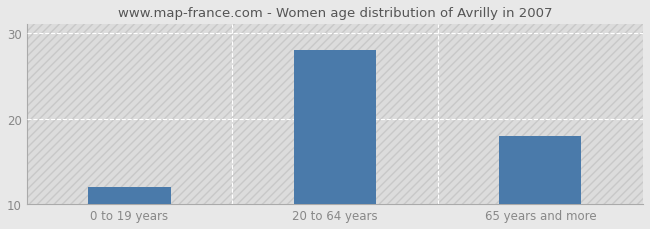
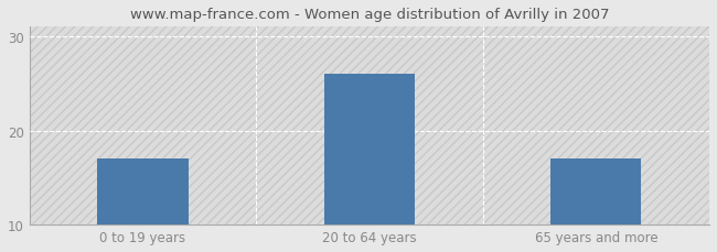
0 to 19 years: 12 -> 17
20 to 64 years: 28 -> 26
65 years and more: 18 -> 17
